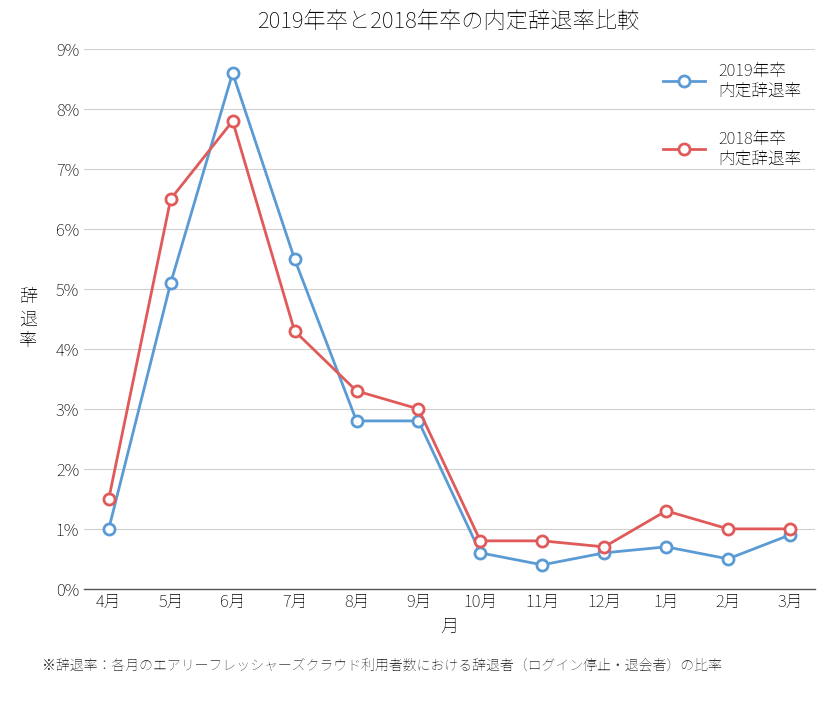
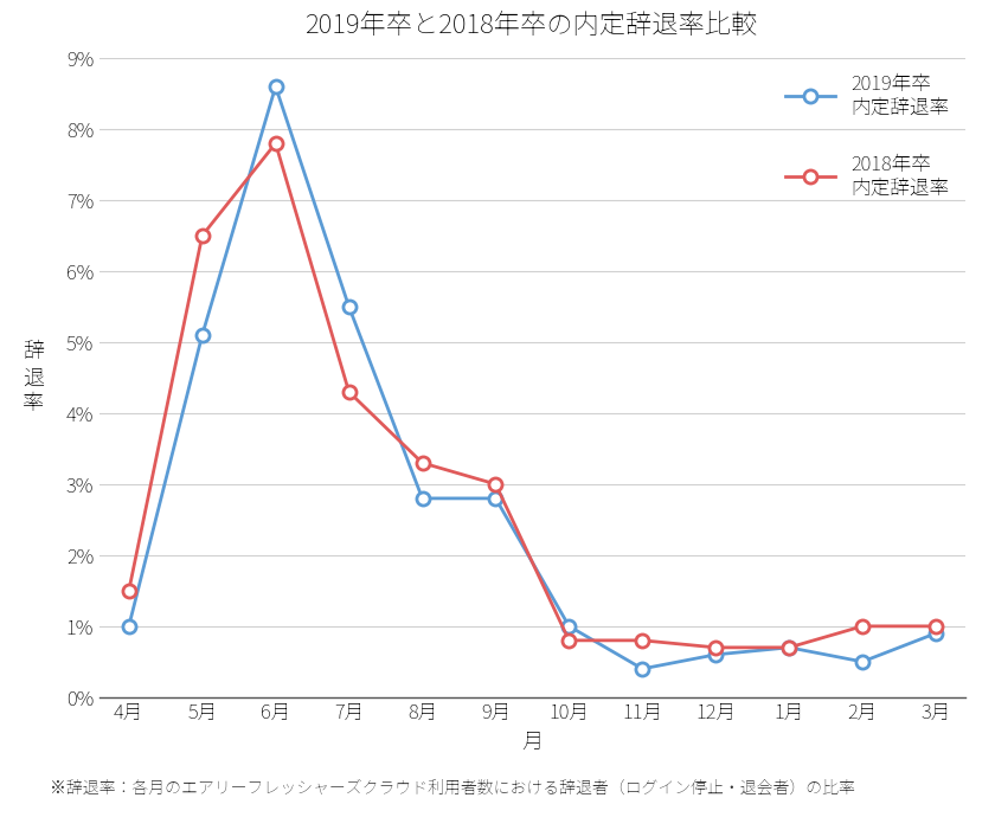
2019年卒 内定辞退率/10月: 0.6% -> 1.0%
2018年卒 内定辞退率/1月: 1.3% -> 0.7%
